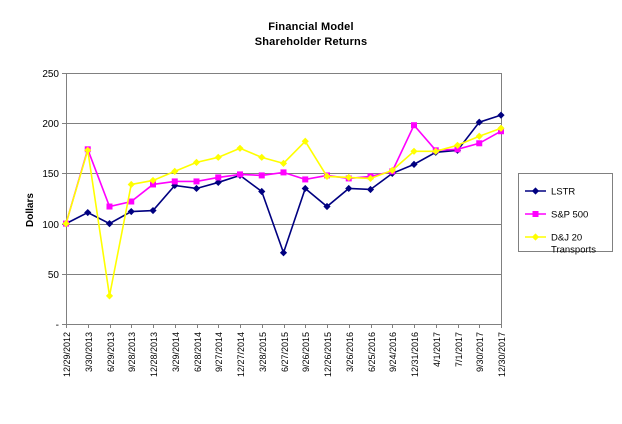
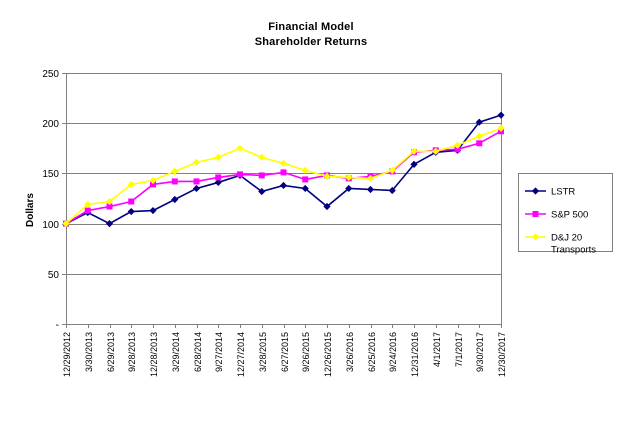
S&P 500/3/30/2013: 174 -> 113
D&J 20 Transports/3/30/2013: 173 -> 119
D&J 20 Transports/6/29/2013: 28 -> 122
LSTR/3/29/2014: 138 -> 124
LSTR/6/27/2015: 71 -> 138
D&J 20 Transports/9/26/2015: 182 -> 153
LSTR/9/24/2016: 150 -> 133
S&P 500/12/31/2016: 198 -> 171
